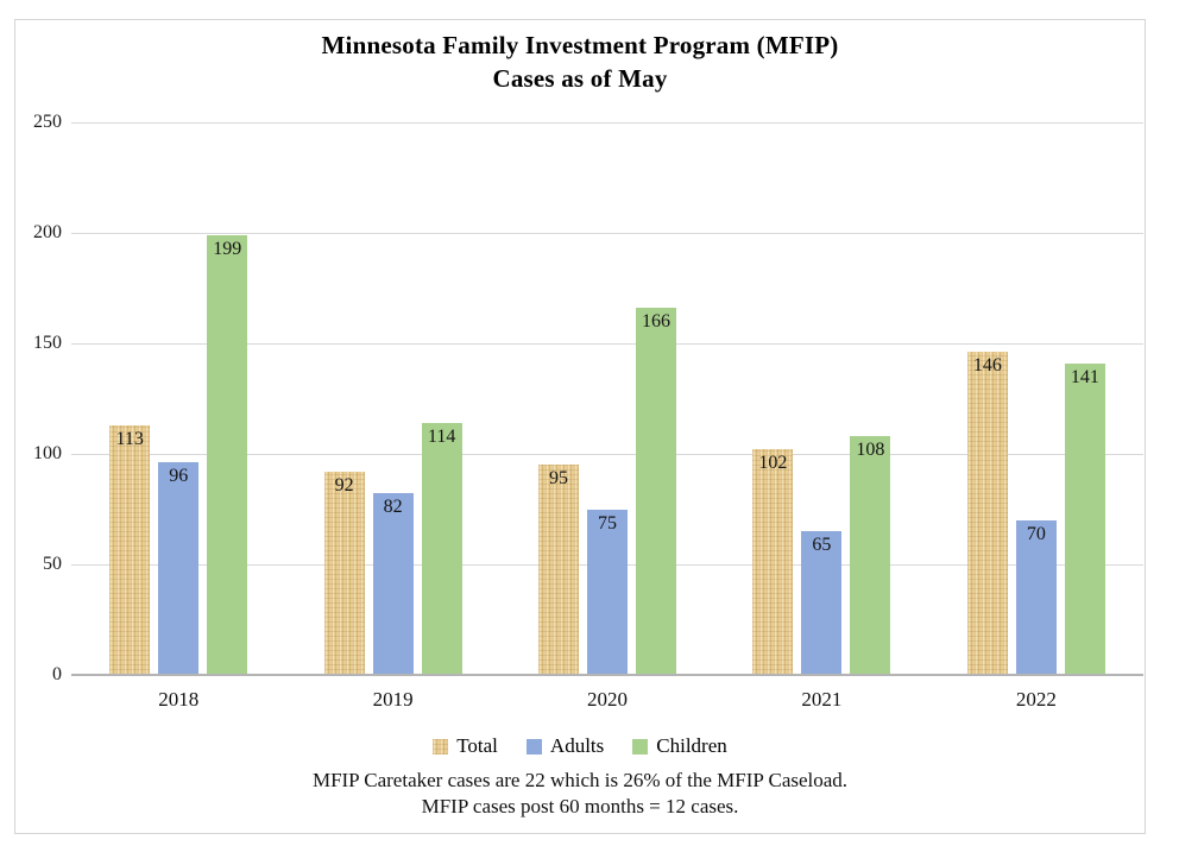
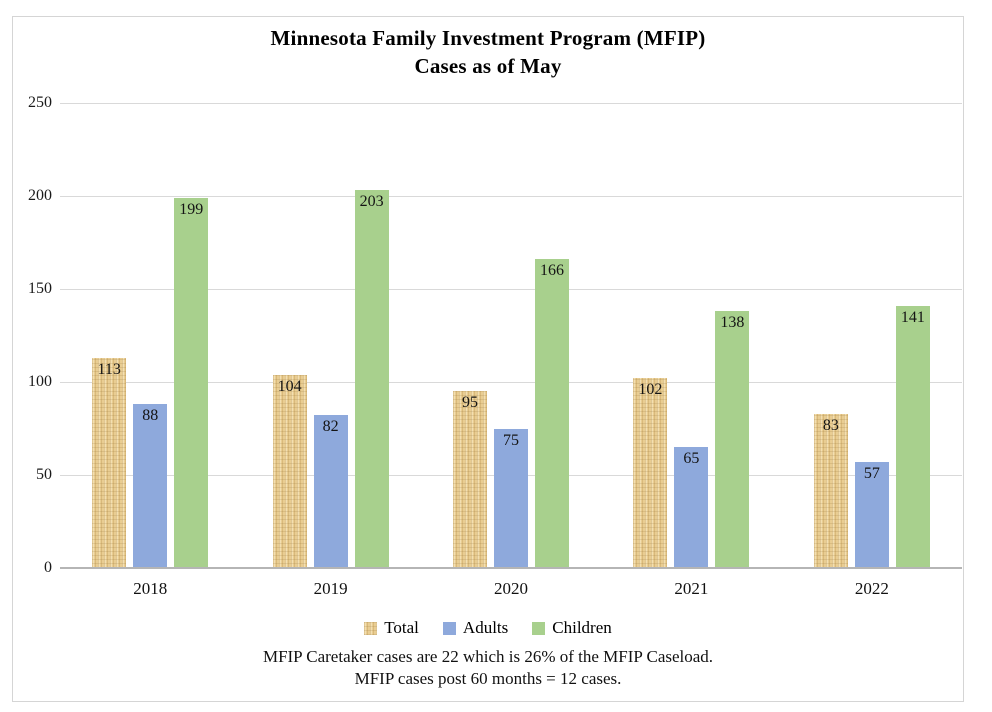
Adults/2018: 96 -> 88
Total/2019: 92 -> 104
Children/2019: 114 -> 203
Children/2021: 108 -> 138
Total/2022: 146 -> 83
Adults/2022: 70 -> 57
